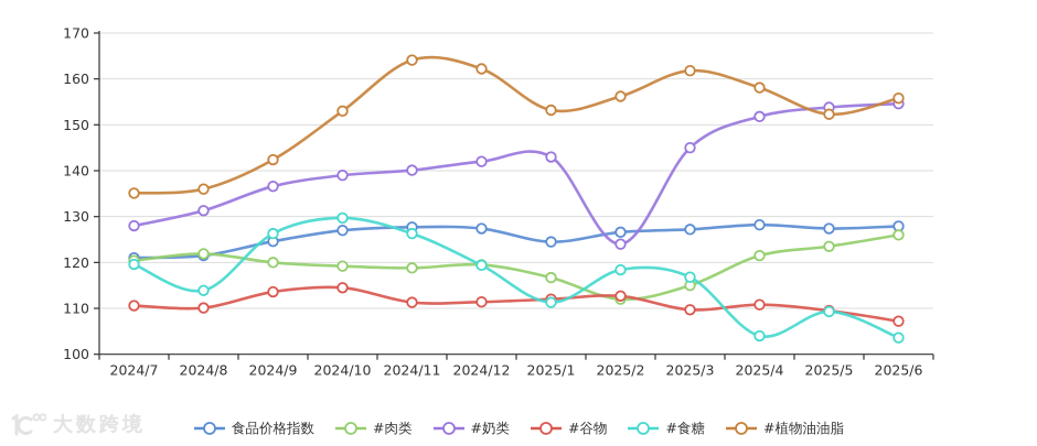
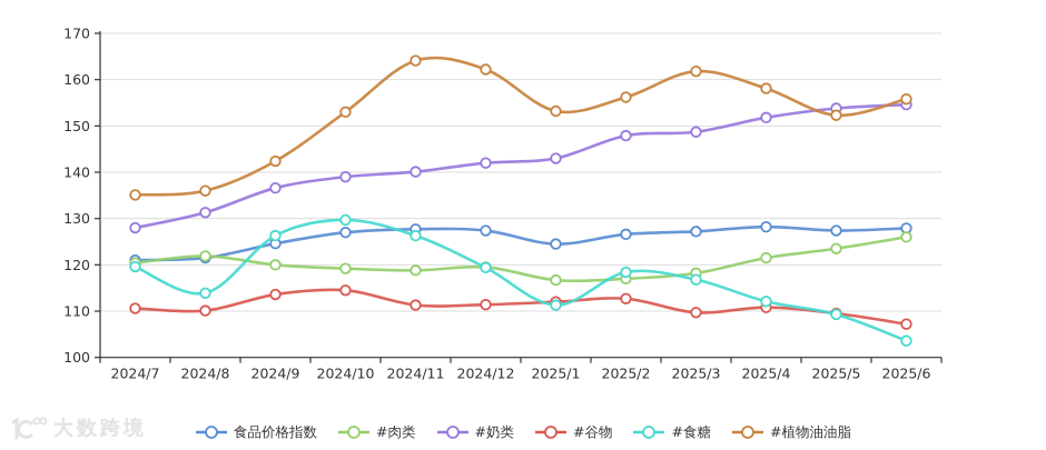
#肉类/2025/2: 112 -> 117
#奶类/2025/2: 124 -> 148
#肉类/2025/3: 115 -> 118
#奶类/2025/3: 145 -> 149
#食糖/2025/4: 104 -> 112
